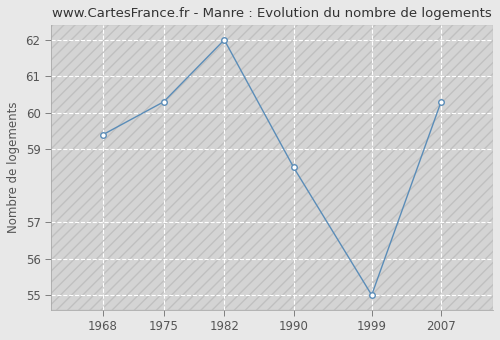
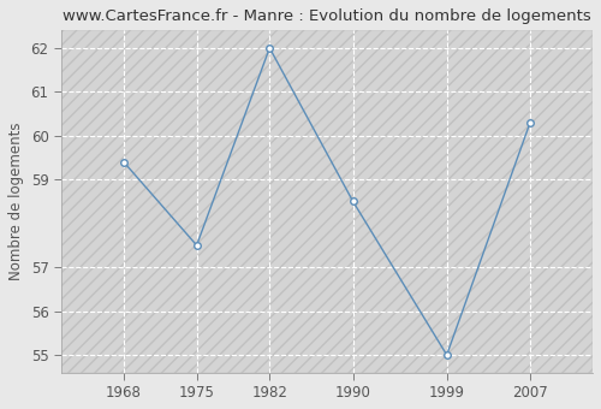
1975: 60.3 -> 57.5
